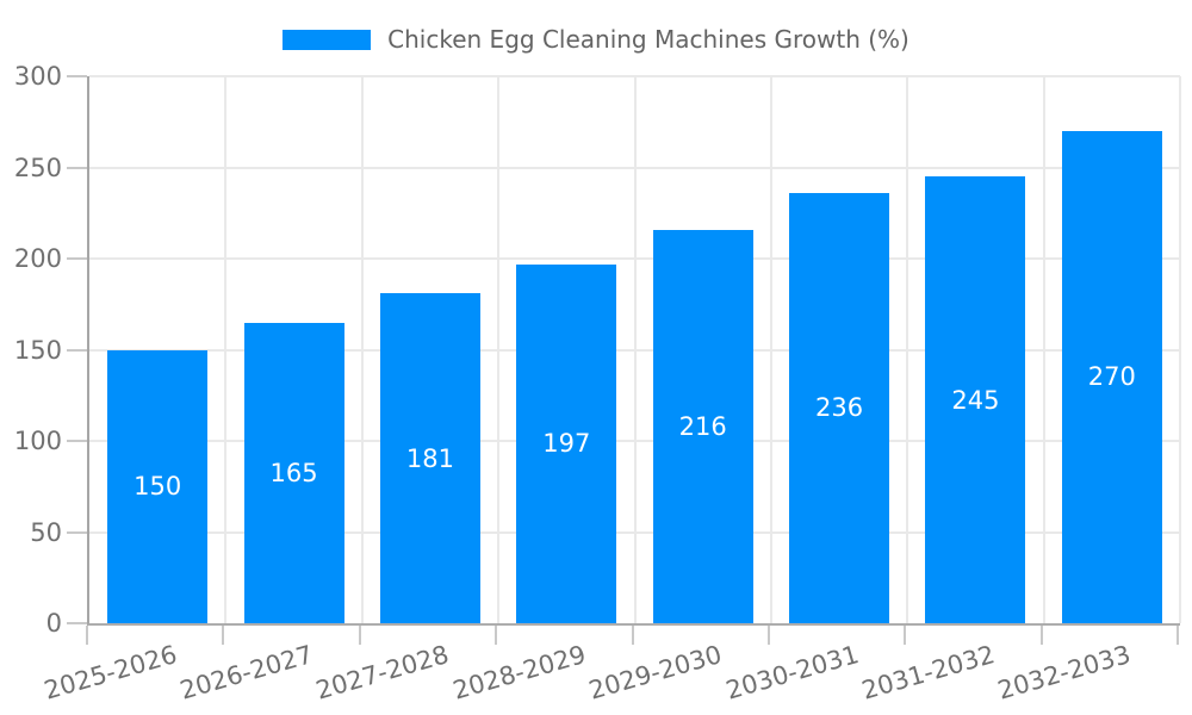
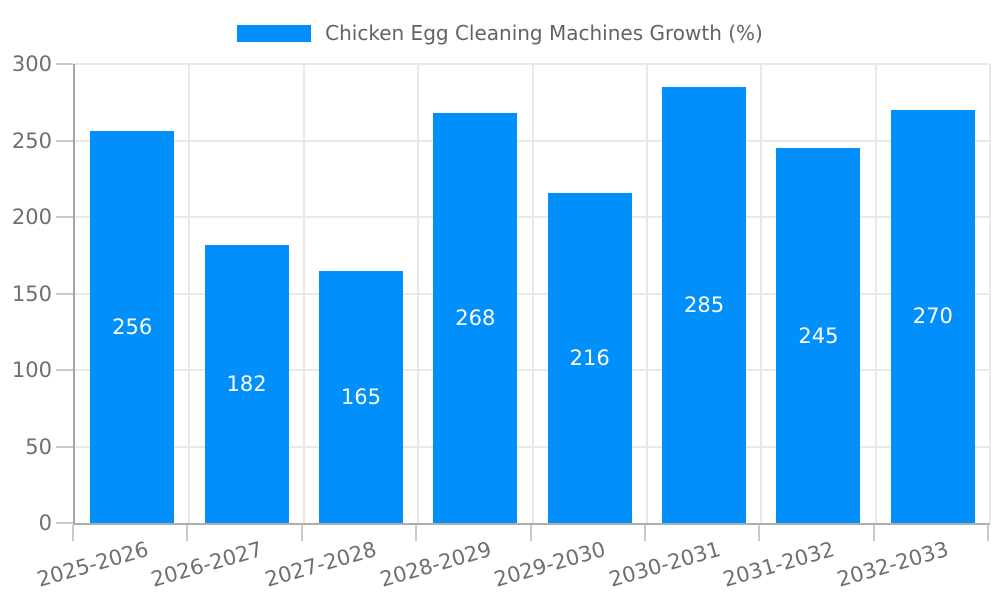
2025-2026: 150 -> 256
2026-2027: 165 -> 182
2027-2028: 181 -> 165
2028-2029: 197 -> 268
2030-2031: 236 -> 285
